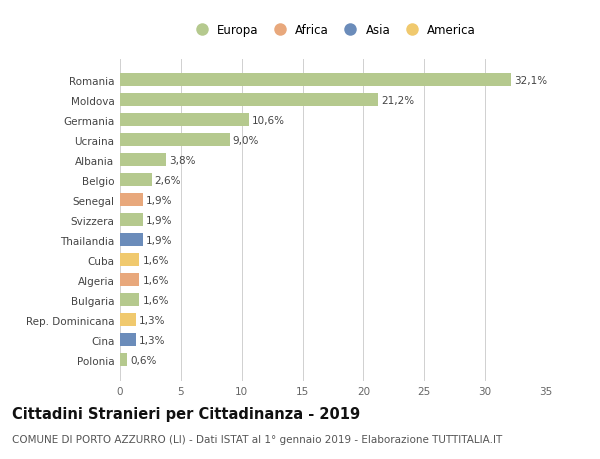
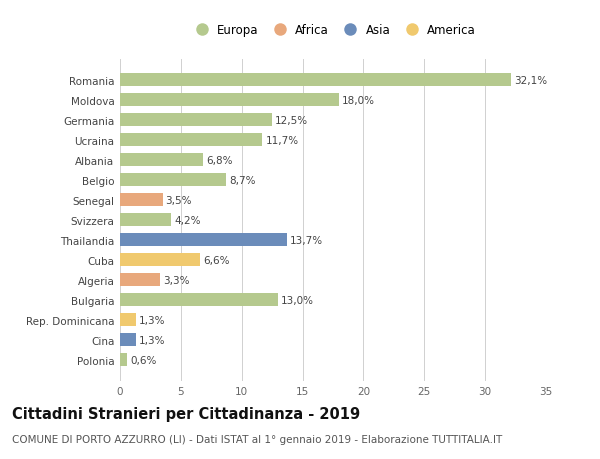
Moldova: 21,2% -> 18,0%
Germania: 10,6% -> 12,5%
Ucraina: 9,0% -> 11,7%
Albania: 3,8% -> 6,8%
Belgio: 2,6% -> 8,7%
Senegal: 1,9% -> 3,5%
Svizzera: 1,9% -> 4,2%
Thailandia: 1,9% -> 13,7%
Cuba: 1,6% -> 6,6%
Algeria: 1,6% -> 3,3%
Bulgaria: 1,6% -> 13,0%
